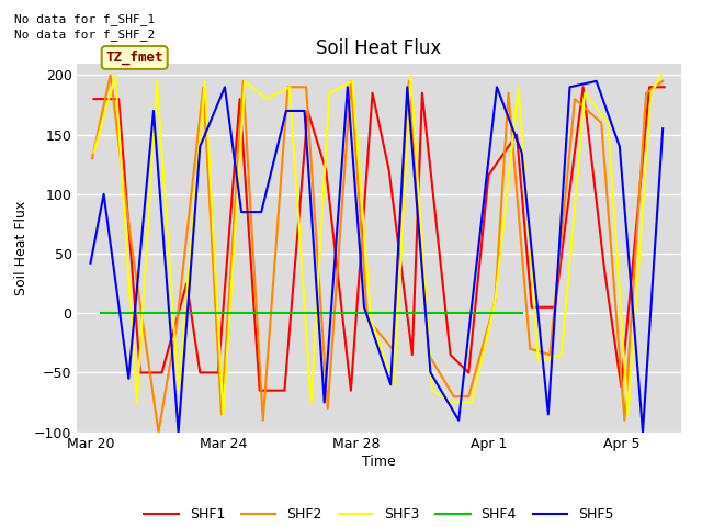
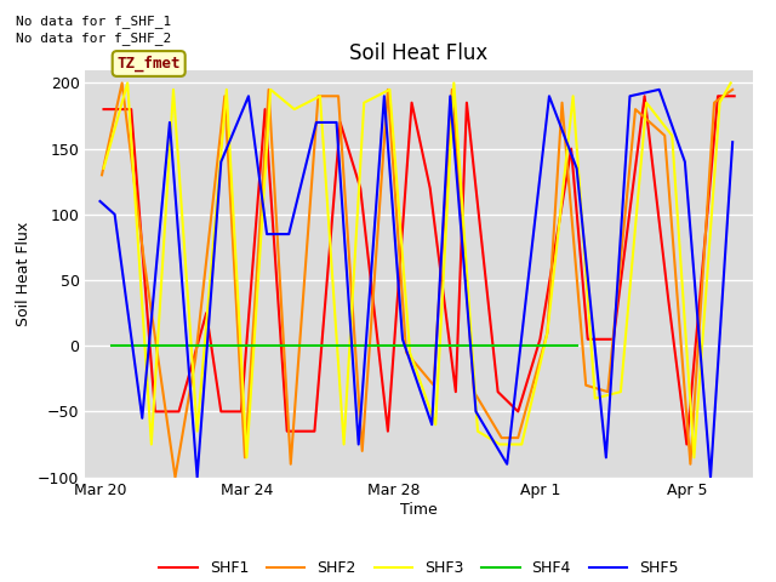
SHF5/Mar 20: 42 -> 110
SHF1/Apr 1: 116 -> 5
SHF1/Apr 5: -62 -> -75
